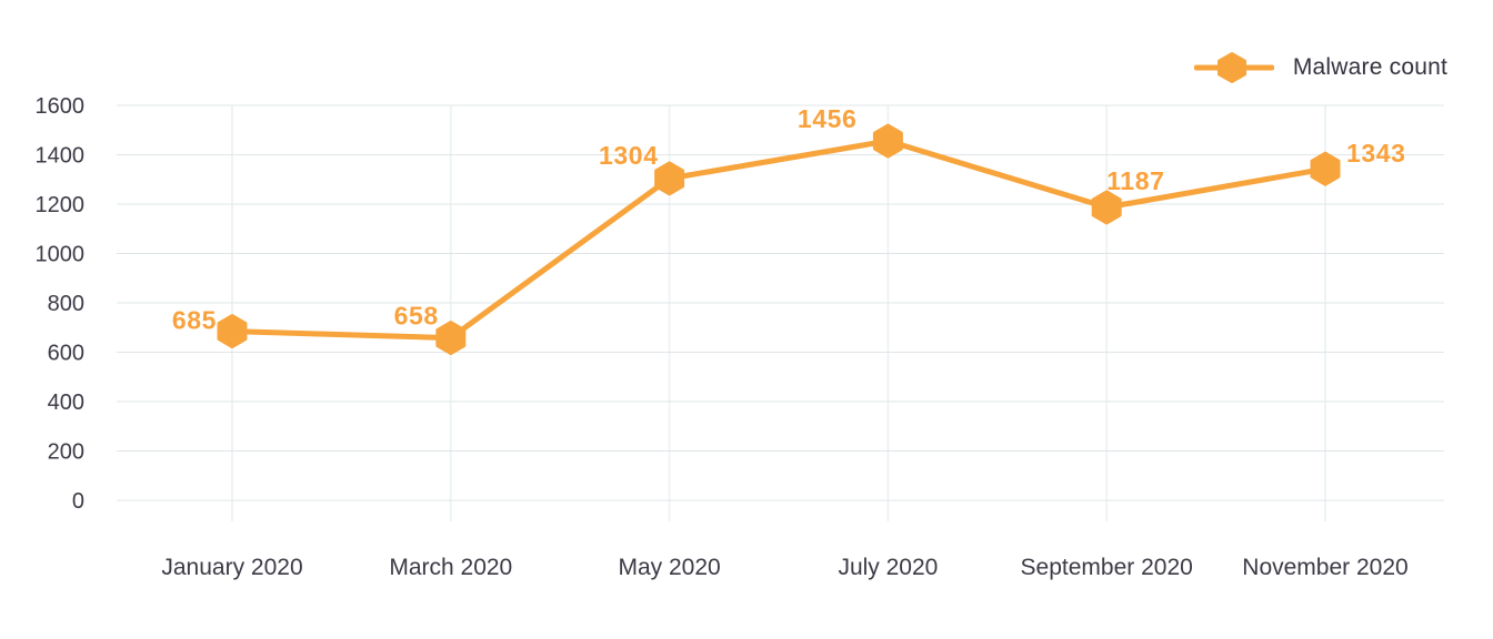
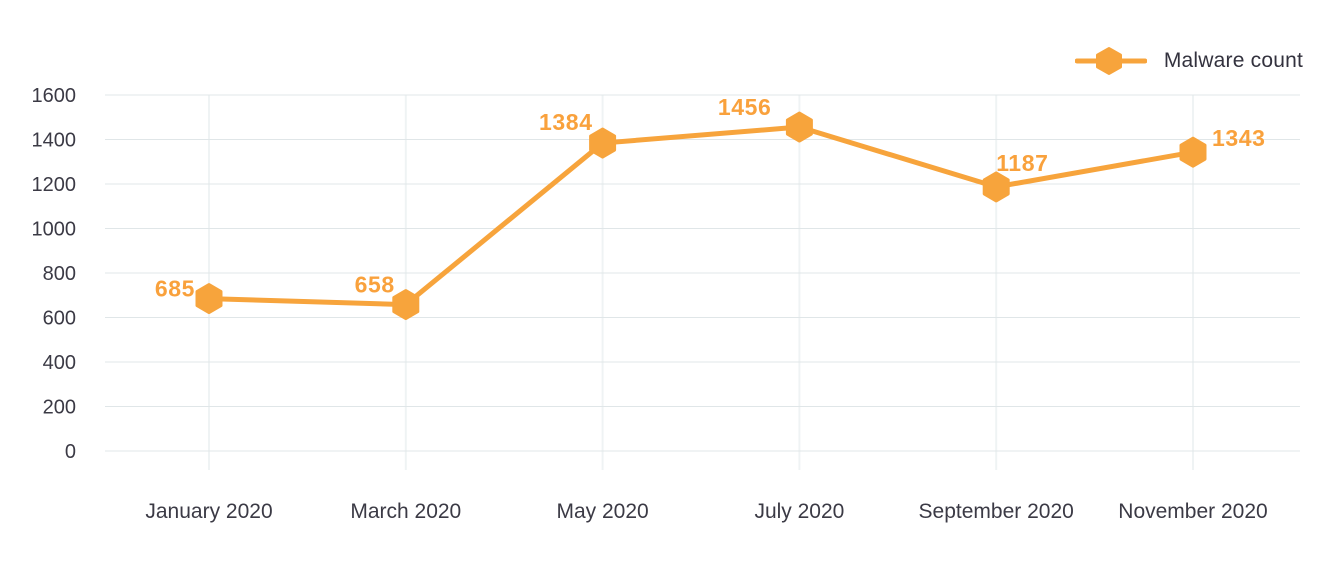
May 2020: 1304 -> 1384
